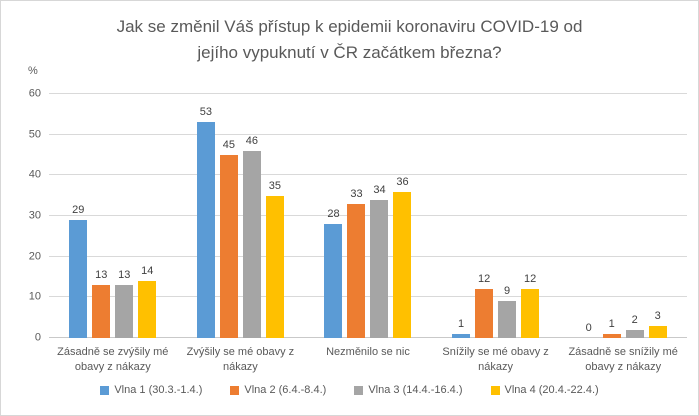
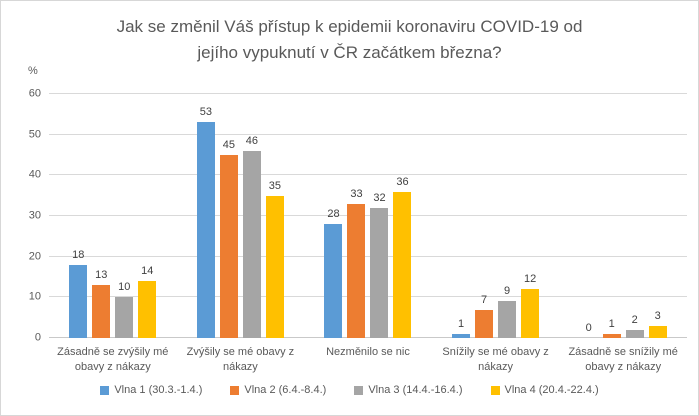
Vlna 1 (30.3.-1.4.)/Zásadně se zvýšily mé obavy z nákazy: 29 -> 18
Vlna 3 (14.4.-16.4.)/Zásadně se zvýšily mé obavy z nákazy: 13 -> 10
Vlna 3 (14.4.-16.4.)/Nezměnilo se nic: 34 -> 32
Vlna 2 (6.4.-8.4.)/Snížily se mé obavy z nákazy: 12 -> 7
